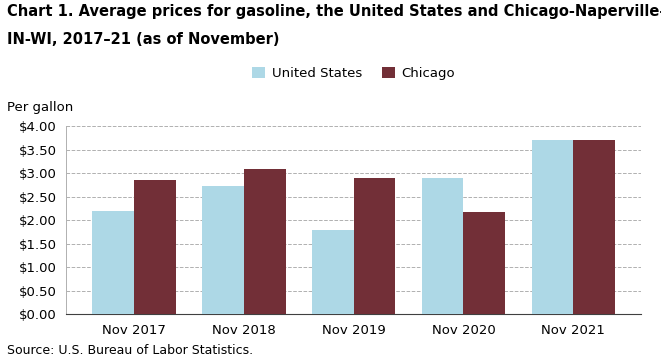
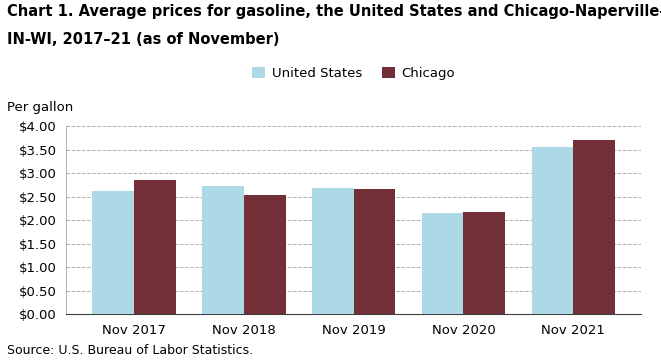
United States/Nov 2017: $2.20 -> $2.62
Chicago/Nov 2018: $3.10 -> $2.53
United States/Nov 2019: $1.80 -> $2.68
Chicago/Nov 2019: $2.90 -> $2.66
United States/Nov 2020: $2.90 -> $2.16
United States/Nov 2021: $3.70 -> $3.57
